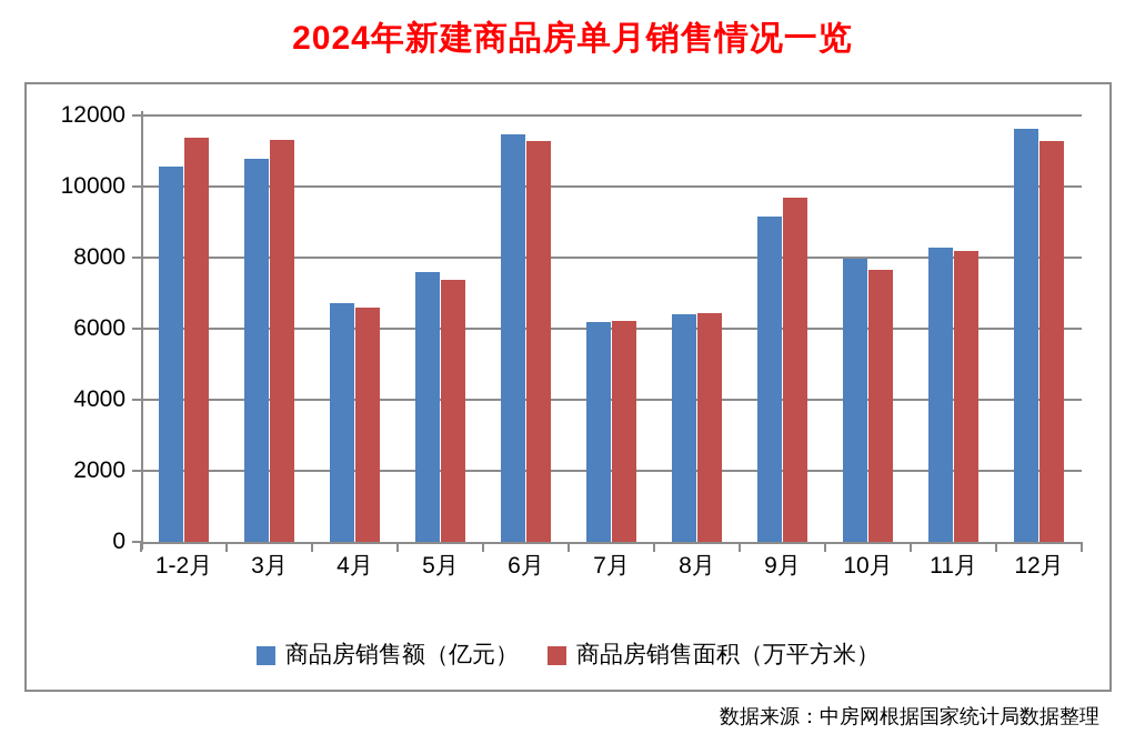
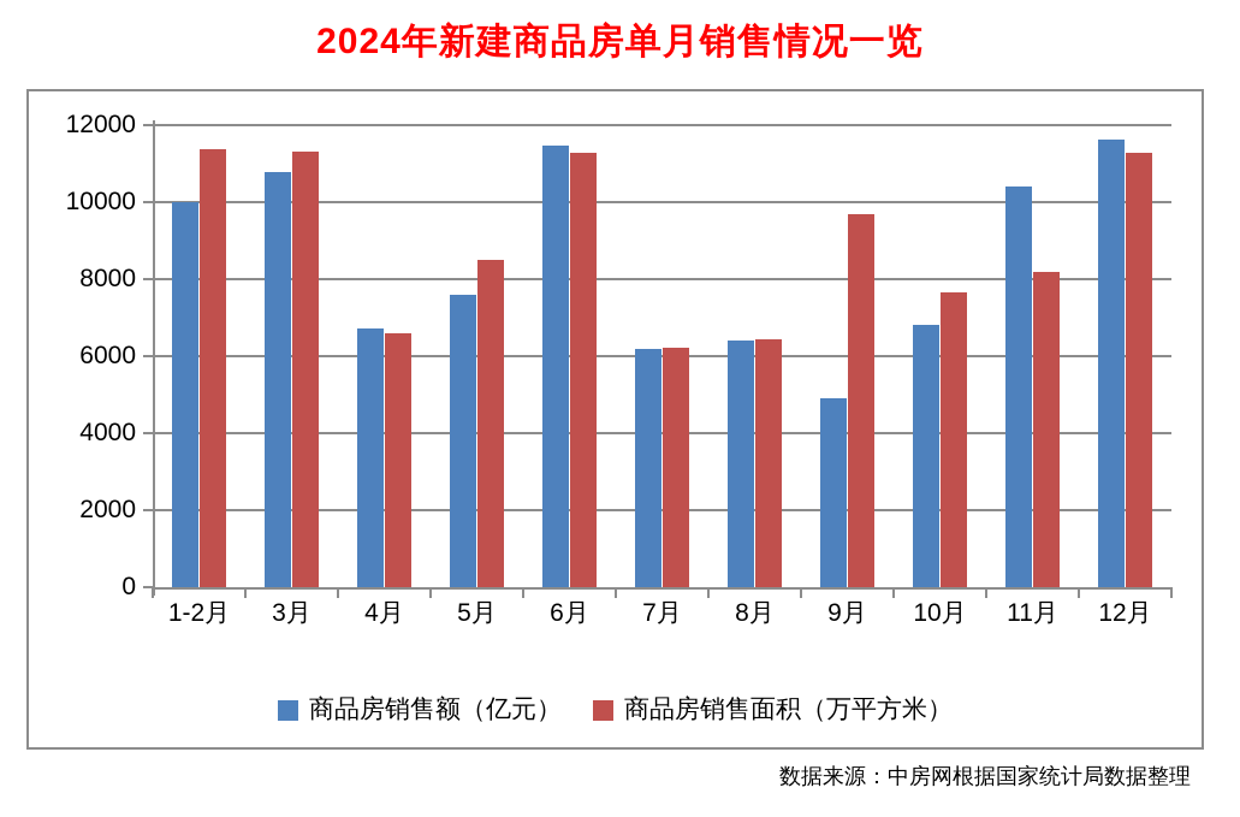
商品房销售额（亿元）/1-2月: 10600 -> 10000
商品房销售面积（万平方米）/5月: 7400 -> 8500
商品房销售额（亿元）/9月: 9200 -> 4900
商品房销售额（亿元）/10月: 8000 -> 6800
商品房销售额（亿元）/11月: 8300 -> 10400
